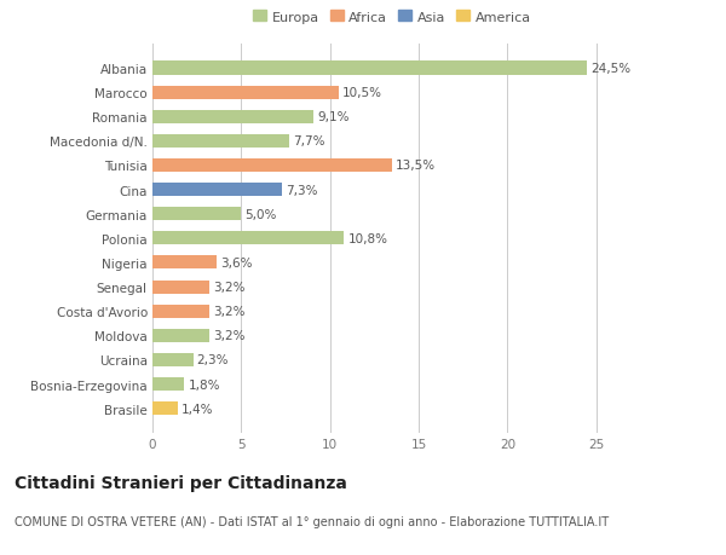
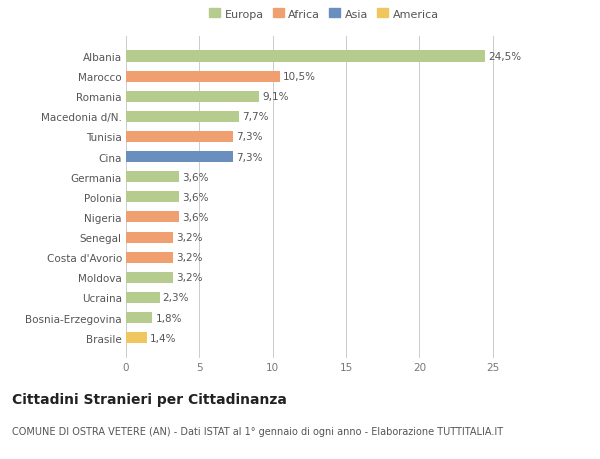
Tunisia: 13,5% -> 7,3%
Germania: 5,0% -> 3,6%
Polonia: 10,8% -> 3,6%
